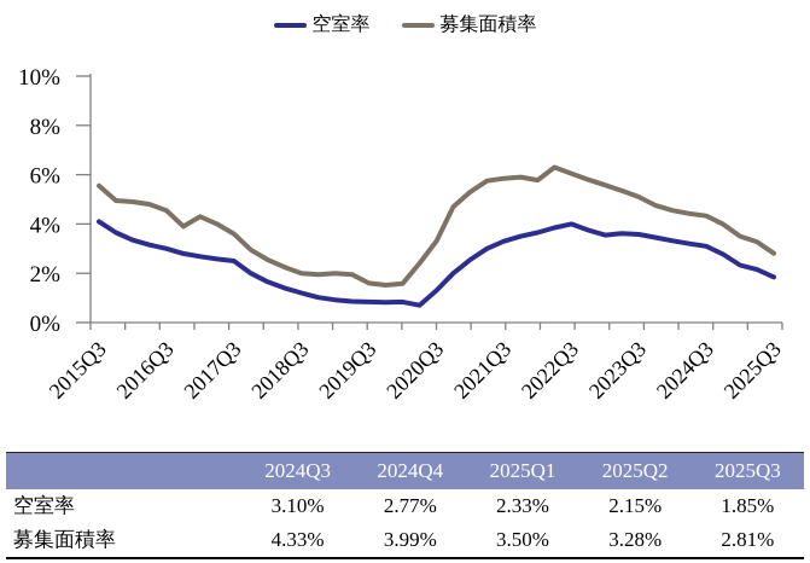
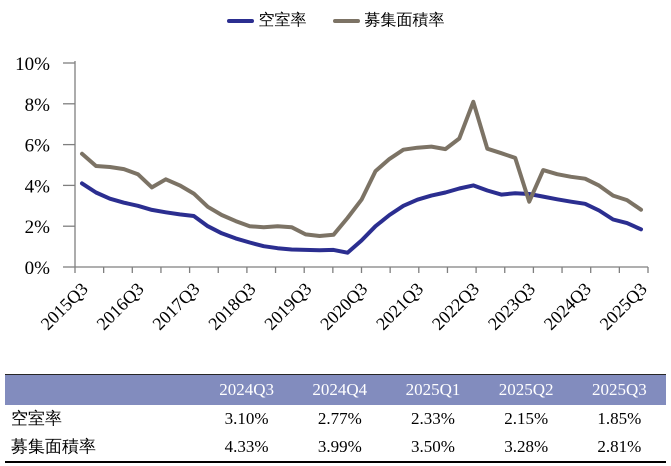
募集面積率/2022Q3: 6.0% -> 8.1%
募集面積率/2023Q3: 5.1% -> 3.2%
